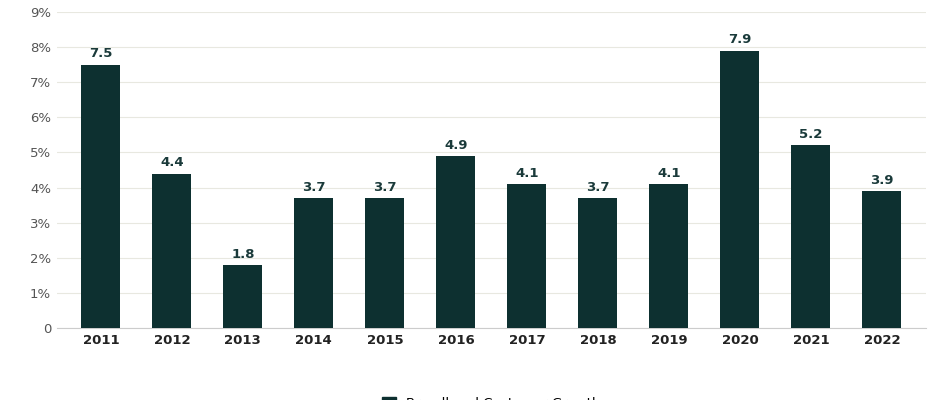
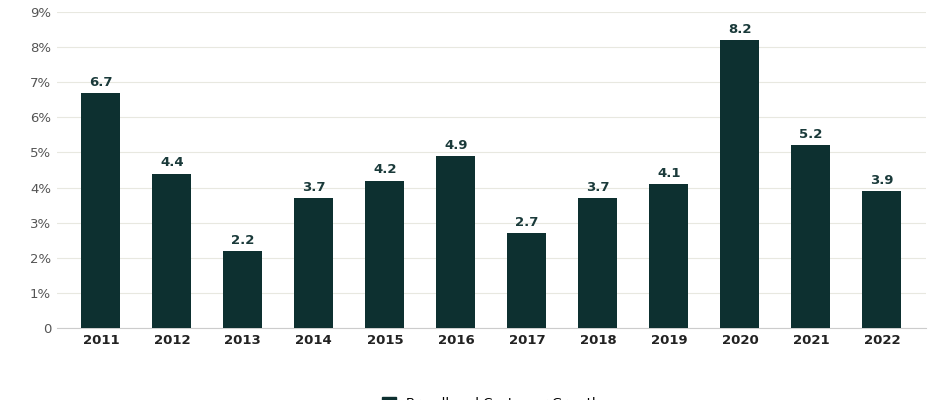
2011: 7.5 -> 6.7
2013: 1.8 -> 2.2
2015: 3.7 -> 4.2
2017: 4.1 -> 2.7
2020: 7.9 -> 8.2
